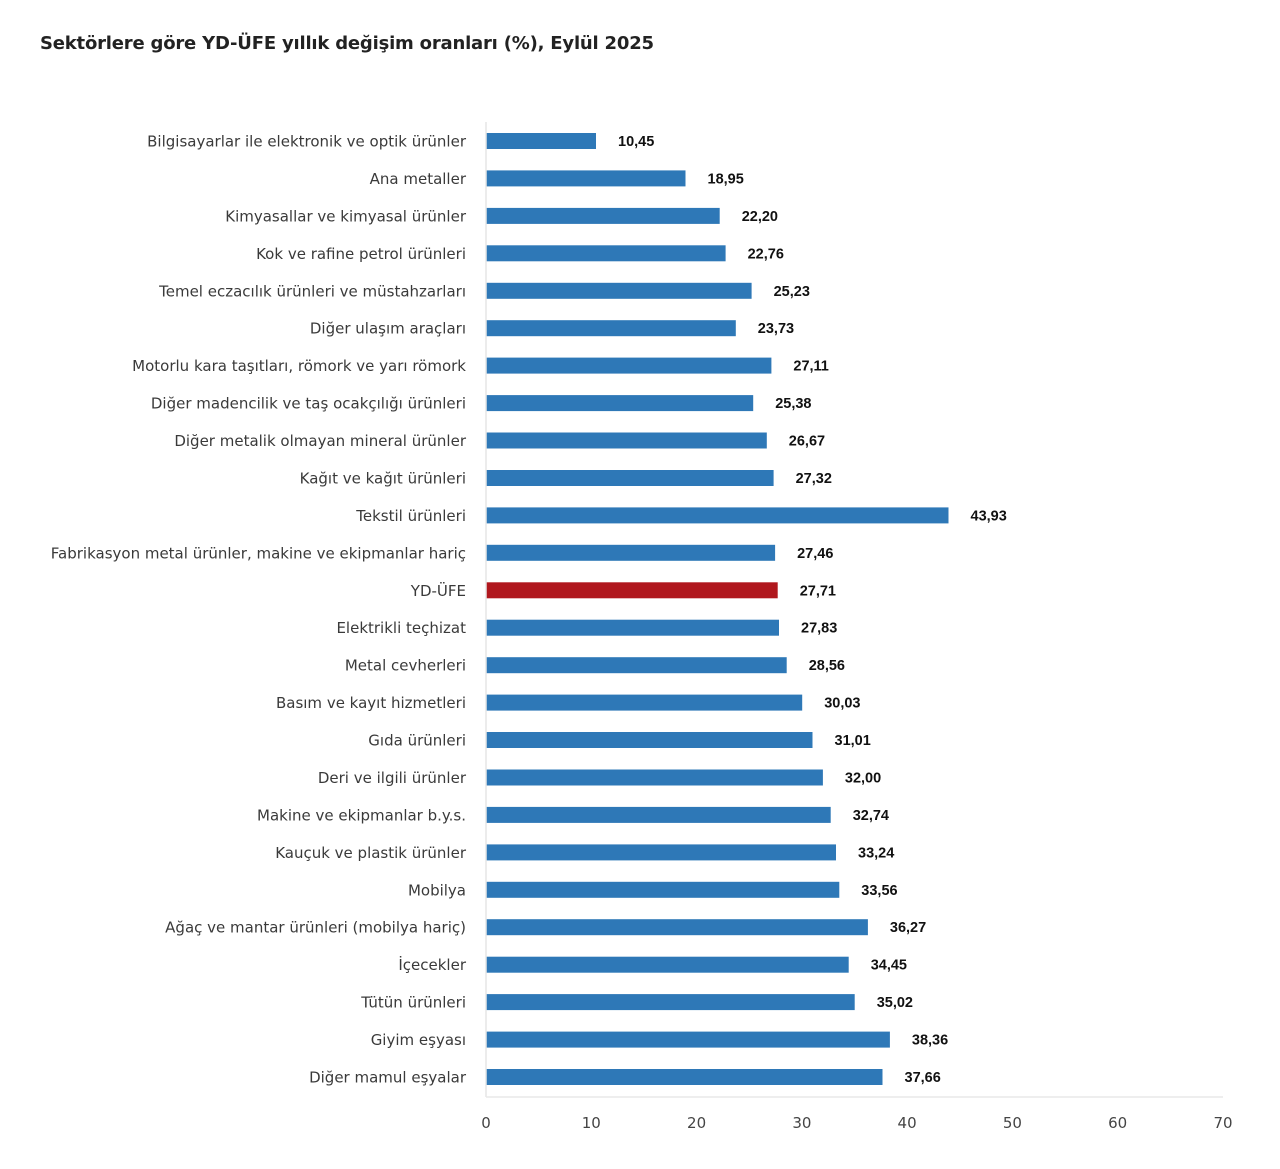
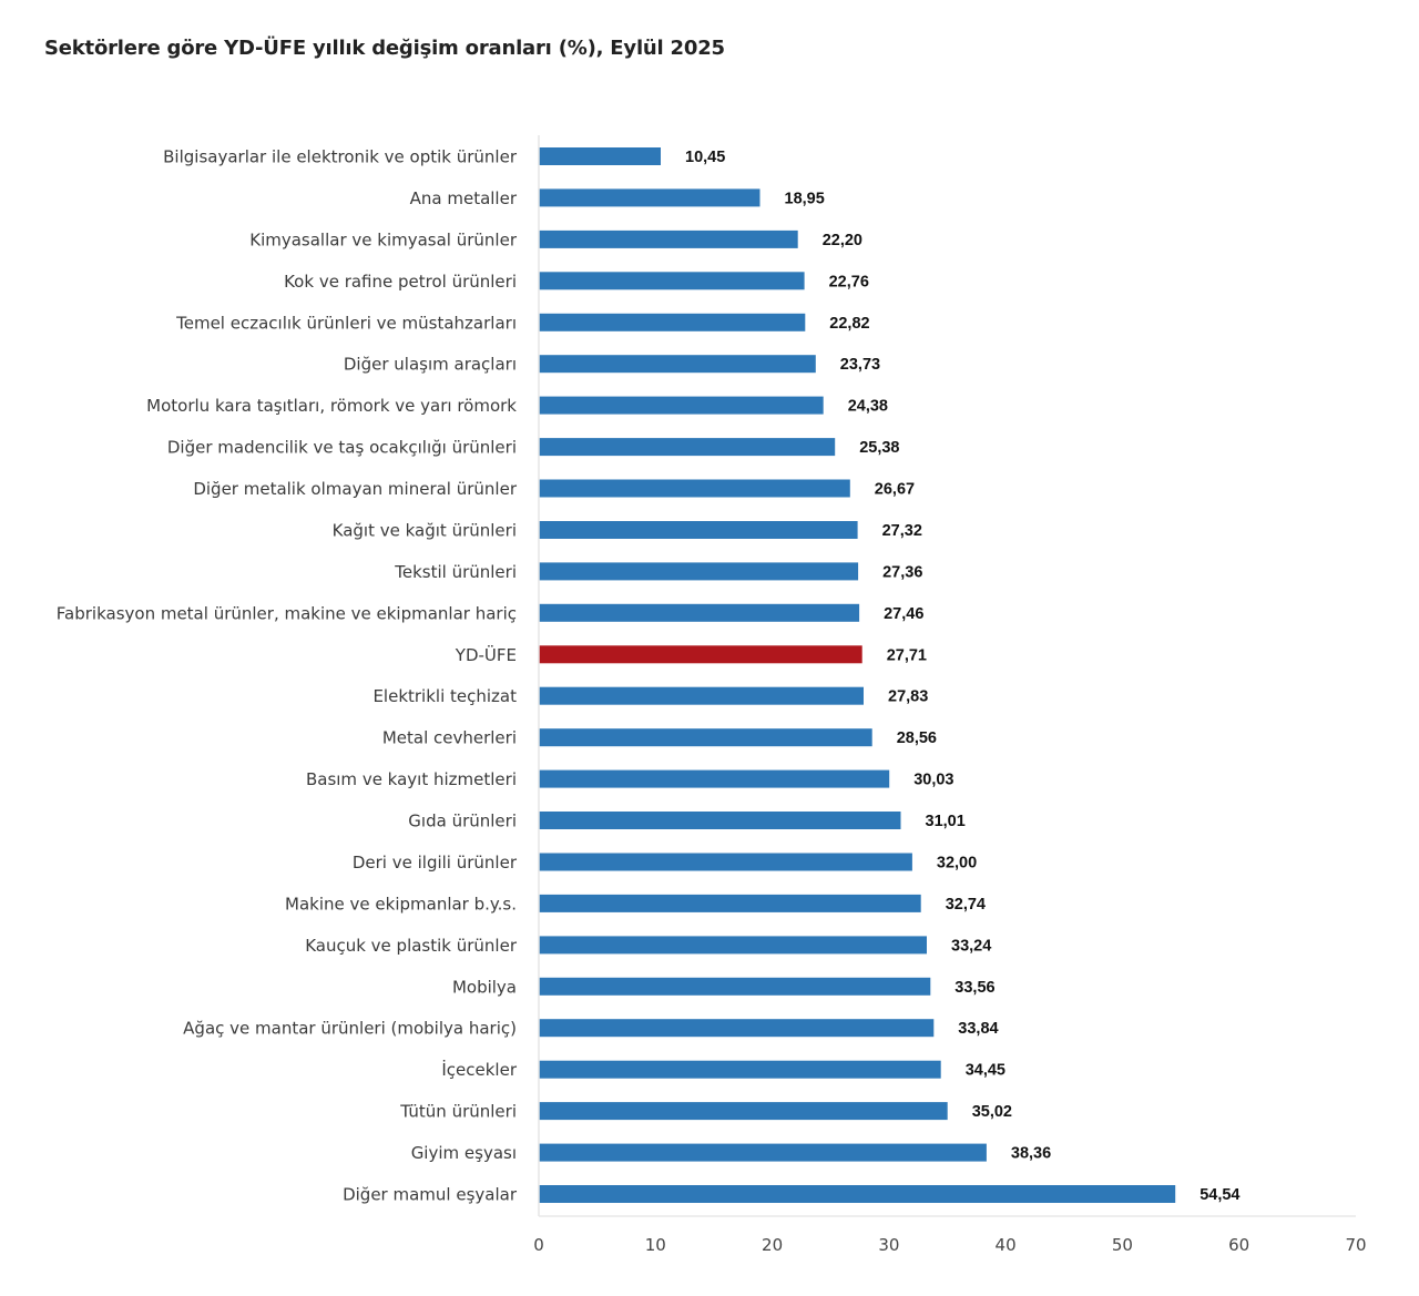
Temel eczacılık ürünleri ve müstahzarları: 25,23 -> 22,82
Motorlu kara taşıtları, römork ve yarı römork: 27,11 -> 24,38
Tekstil ürünleri: 43,93 -> 27,36
Ağaç ve mantar ürünleri (mobilya hariç): 36,27 -> 33,84
Diğer mamul eşyalar: 37,66 -> 54,54
